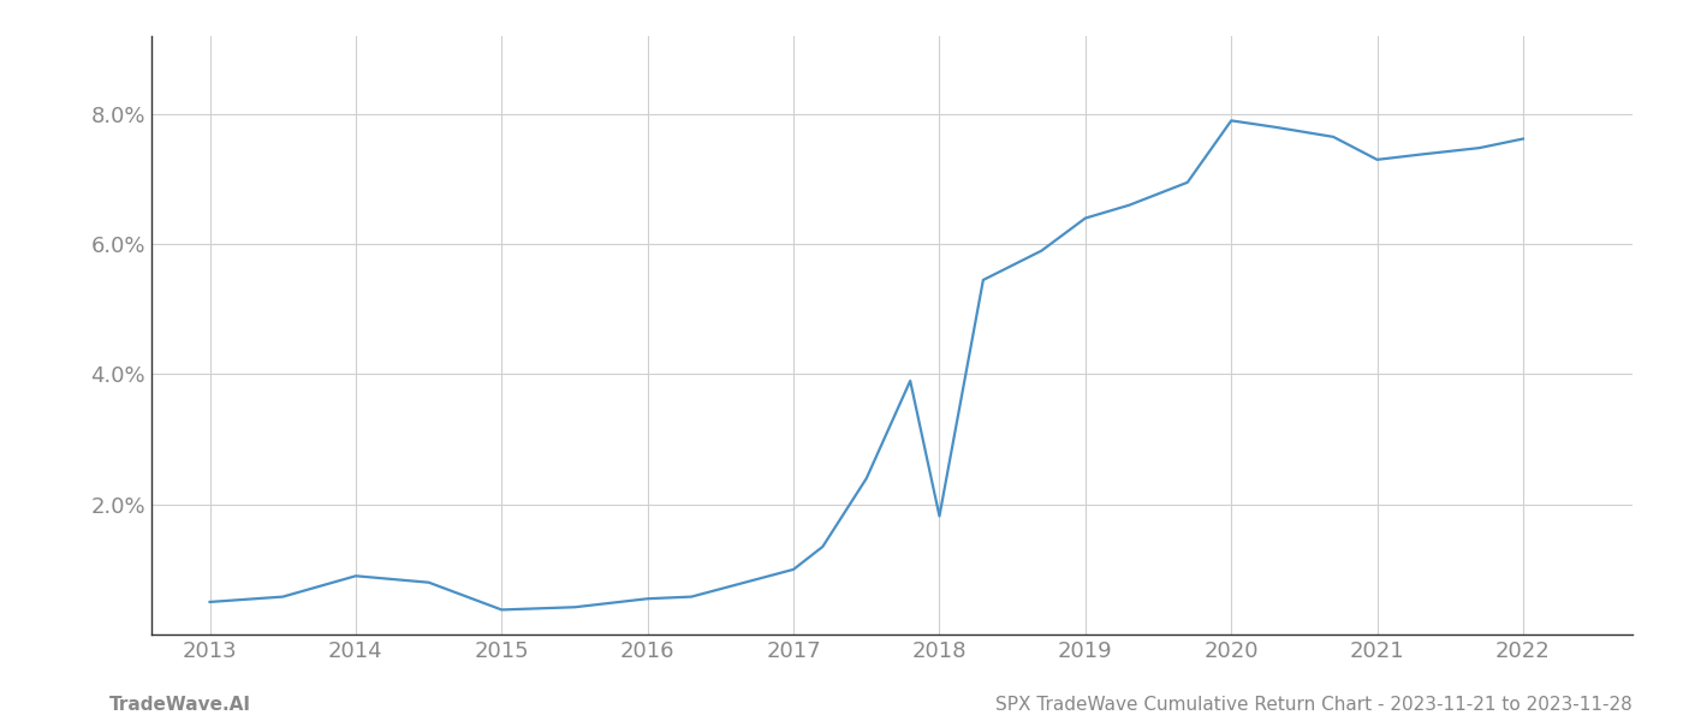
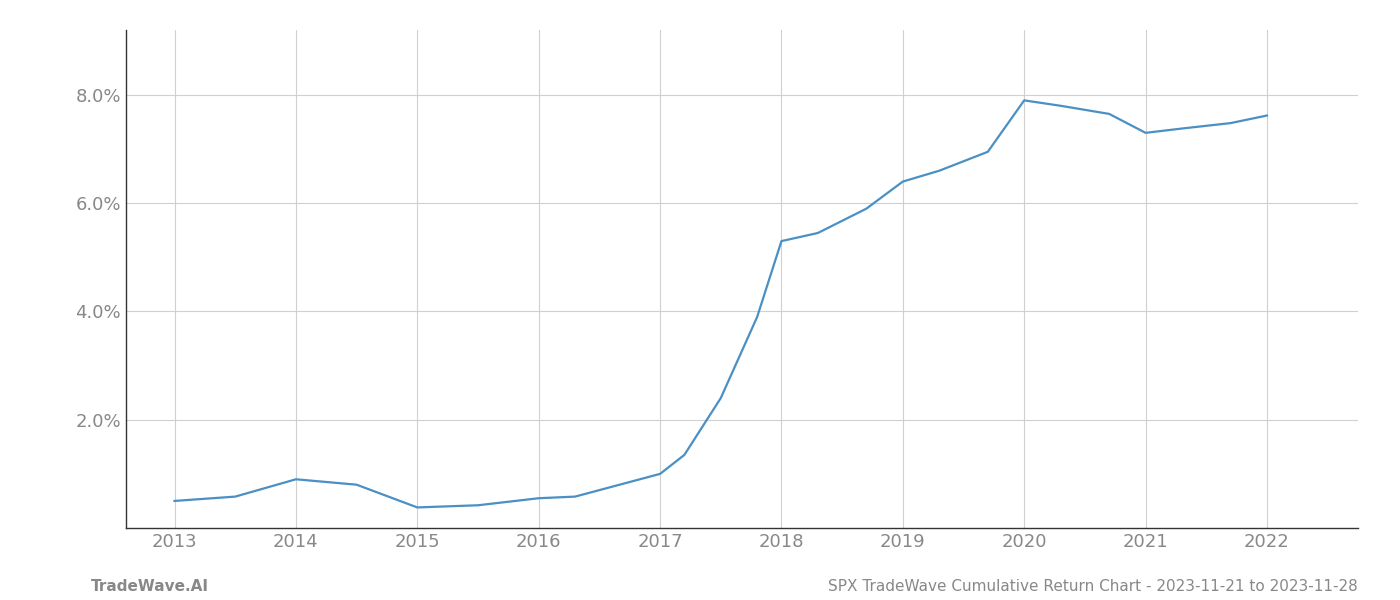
2018: 1.82% -> 5.30%
